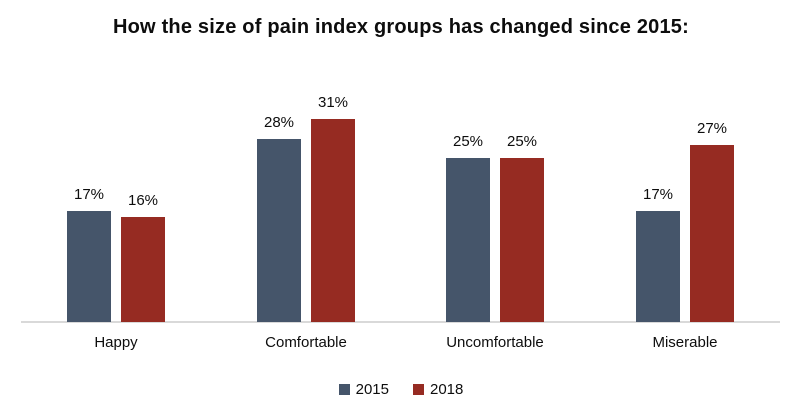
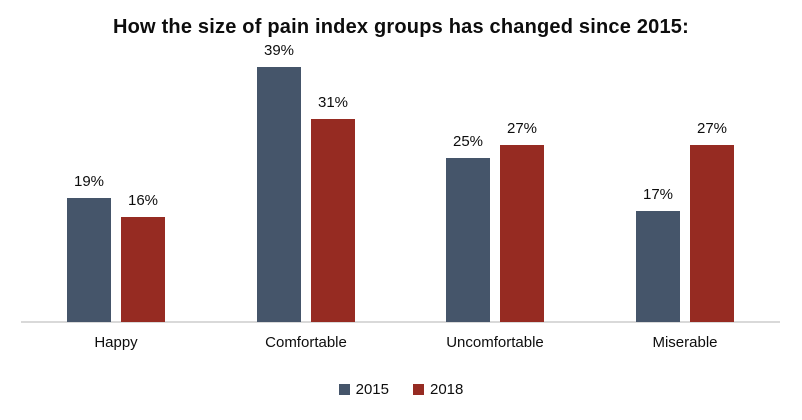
2015/Happy: 17% -> 19%
2015/Comfortable: 28% -> 39%
2018/Uncomfortable: 25% -> 27%
